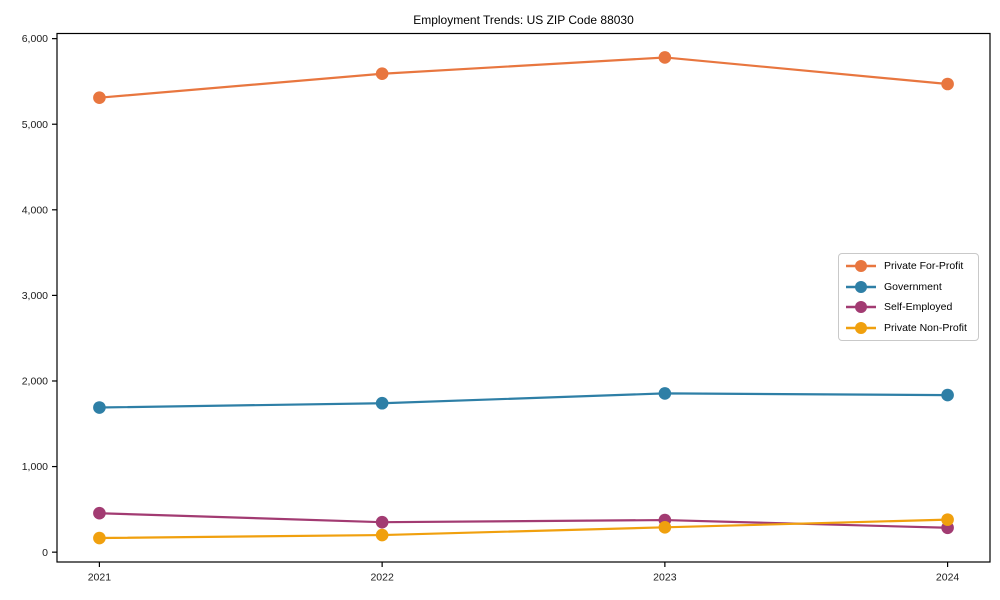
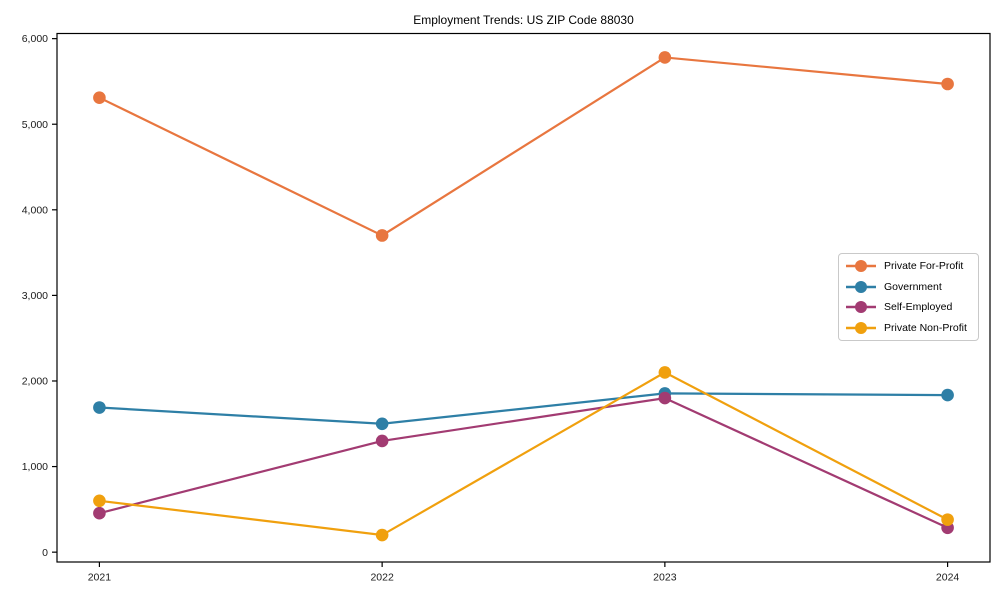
Private Non-Profit/2021: 200 -> 600
Private For-Profit/2022: 5600 -> 3700
Government/2022: 1700 -> 1500
Self-Employed/2022: 400 -> 1300
Self-Employed/2023: 400 -> 1800
Private Non-Profit/2023: 300 -> 2100
